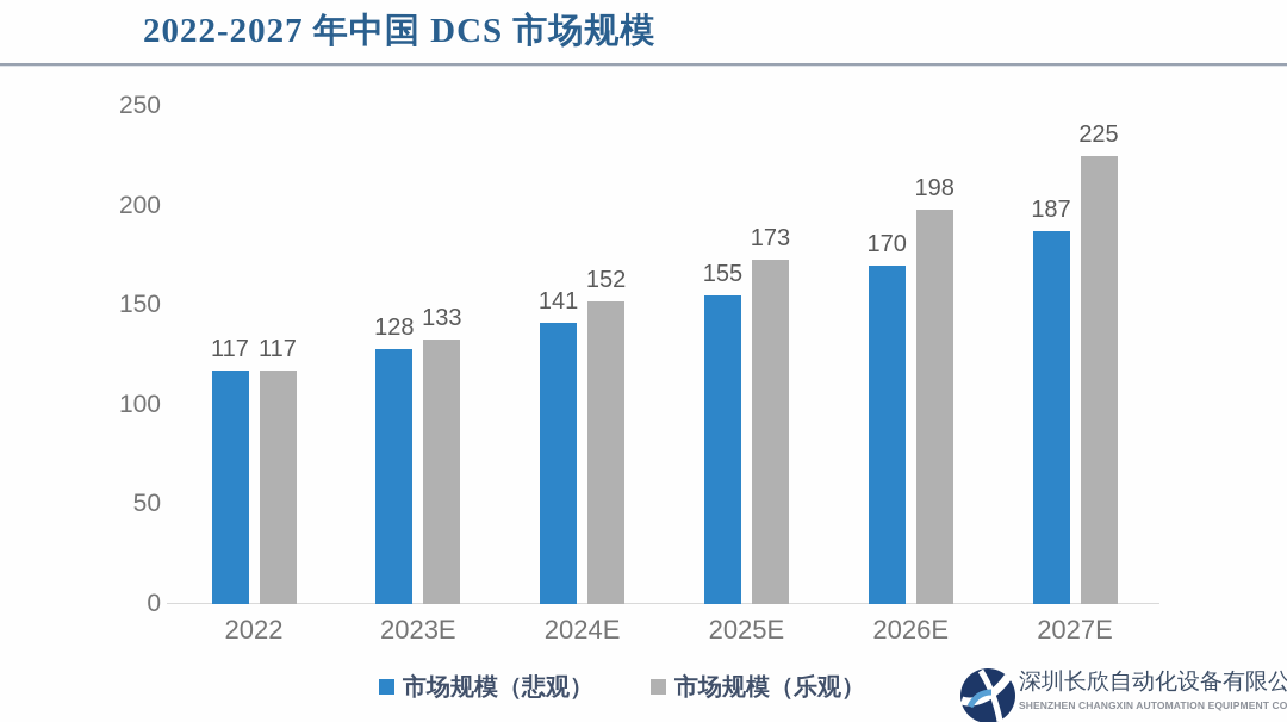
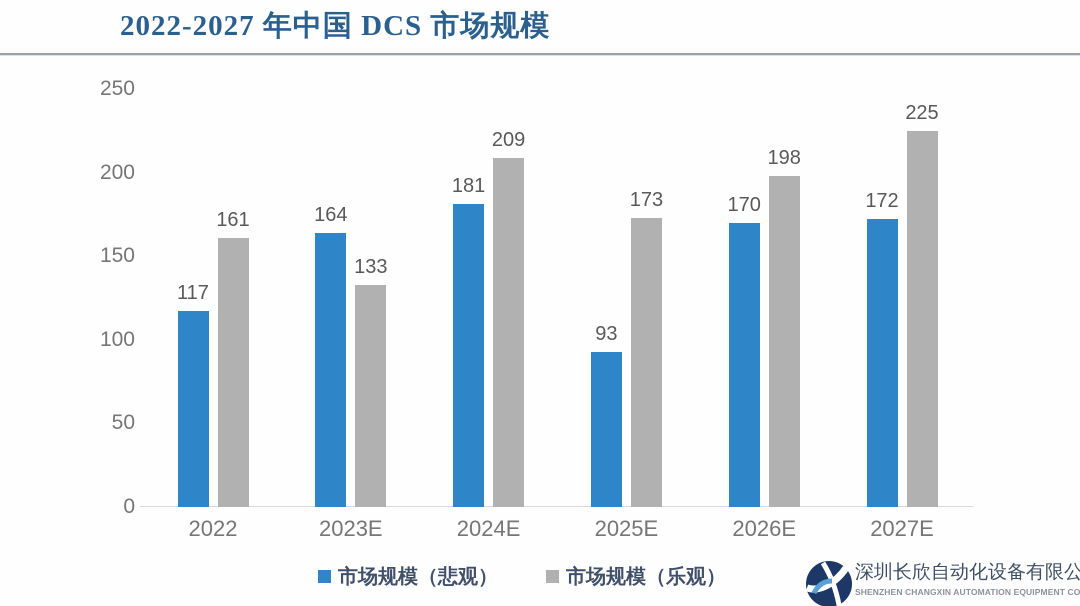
市场规模（乐观）/2022: 117 -> 161
市场规模（悲观）/2023E: 128 -> 164
市场规模（悲观）/2024E: 141 -> 181
市场规模（乐观）/2024E: 152 -> 209
市场规模（悲观）/2025E: 155 -> 93
市场规模（悲观）/2027E: 187 -> 172
